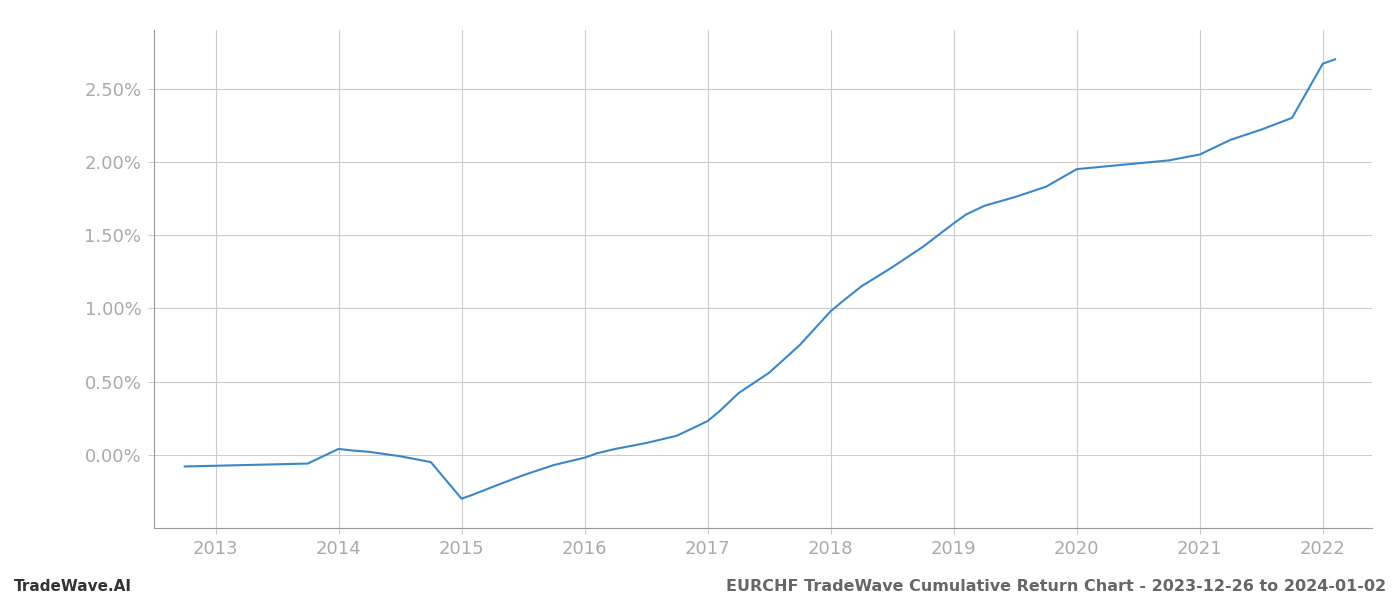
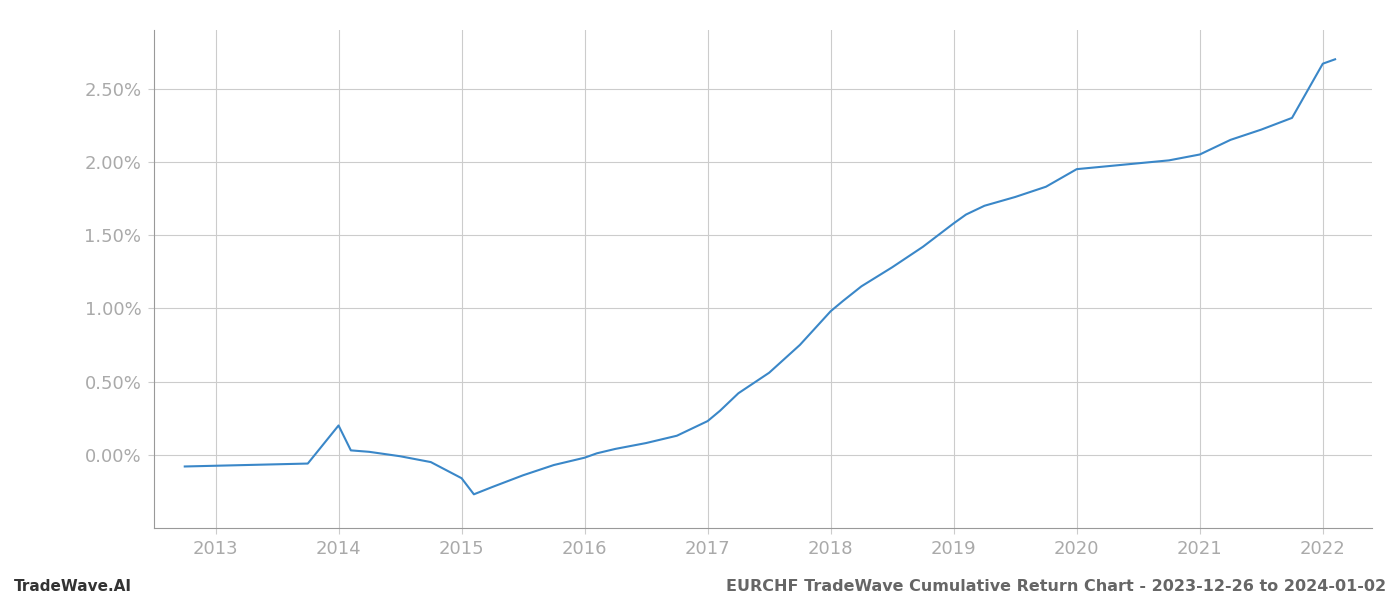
2014: 0.04% -> 0.20%
2015: -0.30% -> -0.16%
